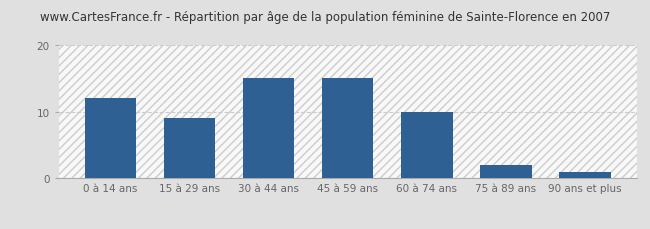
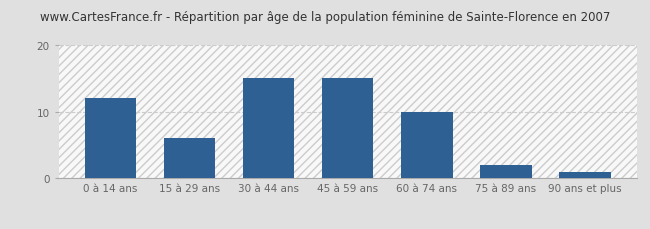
15 à 29 ans: 9 -> 6
